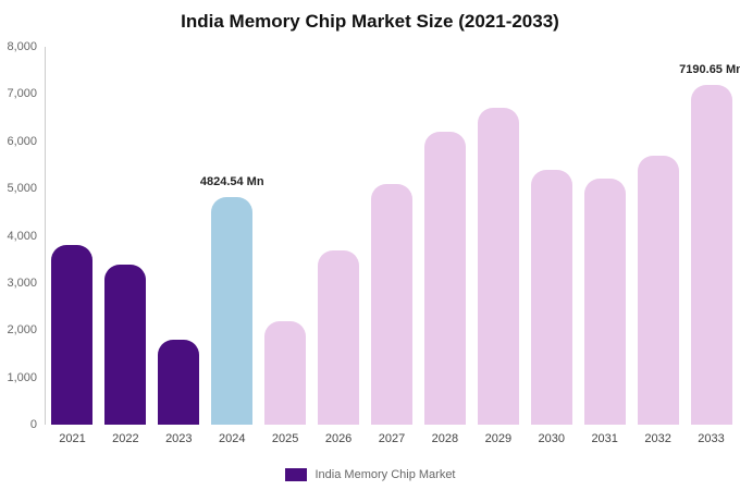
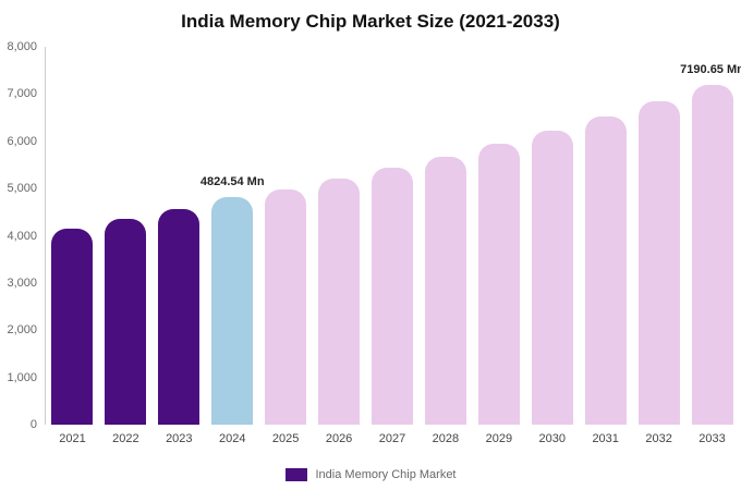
2021: 3800 -> 4200
2022: 3400 -> 4400
2023: 1800 -> 4600
2025: 2200 -> 5000
2026: 3700 -> 5200
2027: 5100 -> 5400
2028: 6200 -> 5700
2029: 6700 -> 6000
2030: 5400 -> 6200
2031: 5200 -> 6500
2032: 5700 -> 6800
